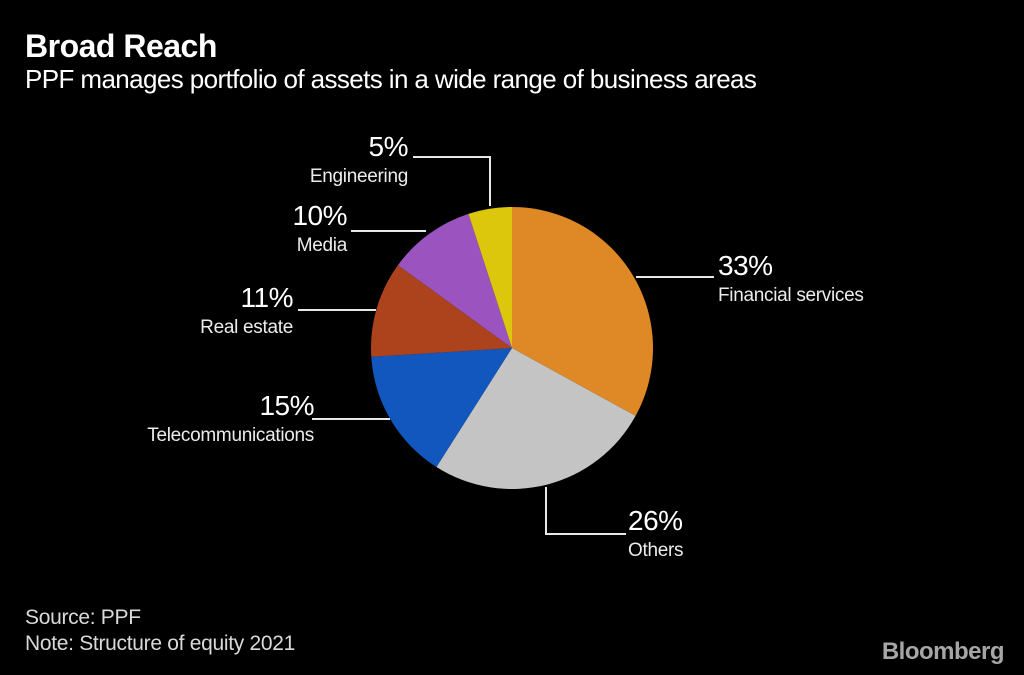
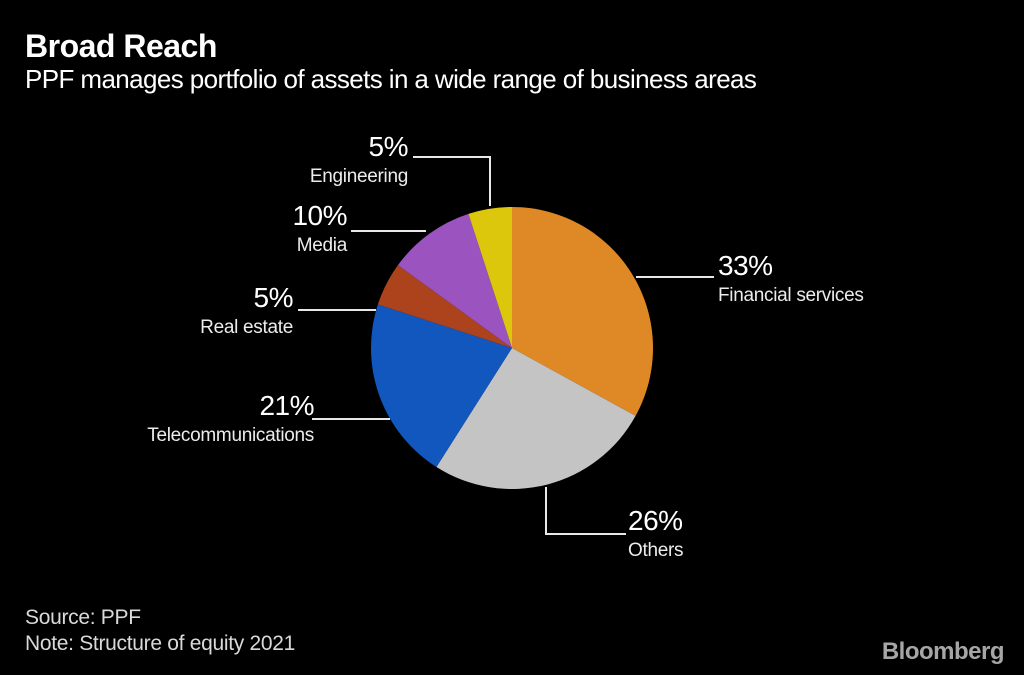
Telecommunications: 15% -> 21%
Real estate: 11% -> 5%
